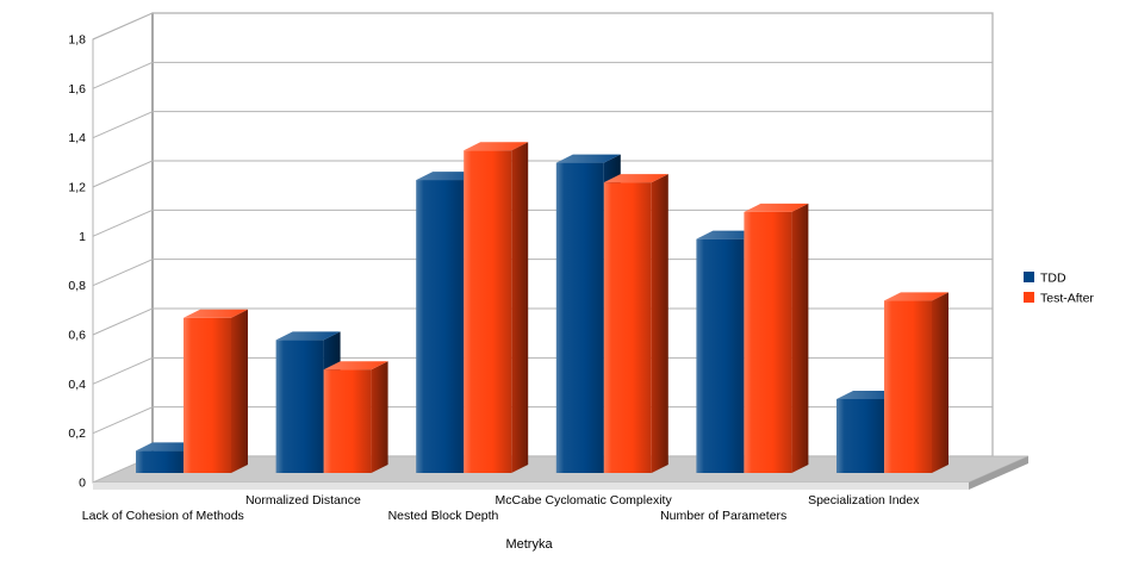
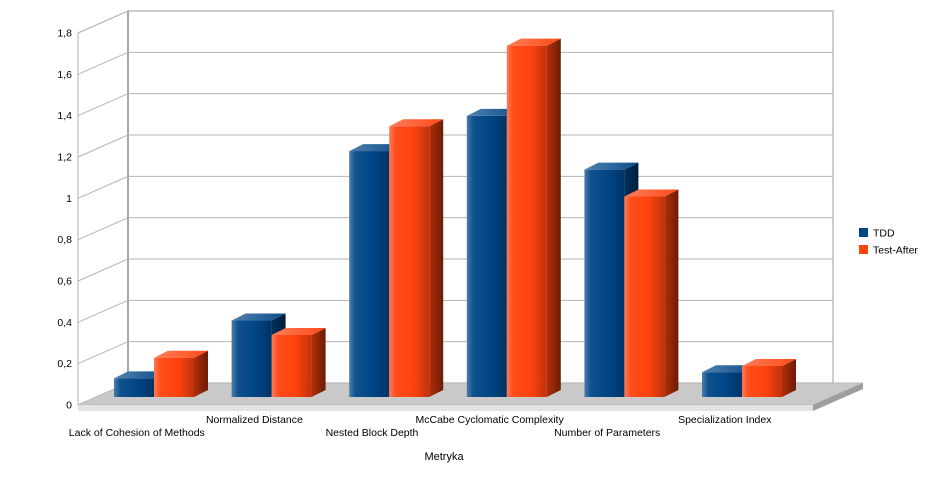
Test-After/Lack of Cohesion of Methods: 0,63 -> 0,19
TDD/Normalized Distance: 0,54 -> 0,37
Test-After/Normalized Distance: 0,42 -> 0,30
TDD/McCabe Cyclomatic Complexity: 1,26 -> 1,36
Test-After/McCabe Cyclomatic Complexity: 1,18 -> 1,70
TDD/Number of Parameters: 0,95 -> 1,10
Test-After/Number of Parameters: 1,06 -> 0,97
TDD/Specialization Index: 0,30 -> 0,12
Test-After/Specialization Index: 0,70 -> 0,15
